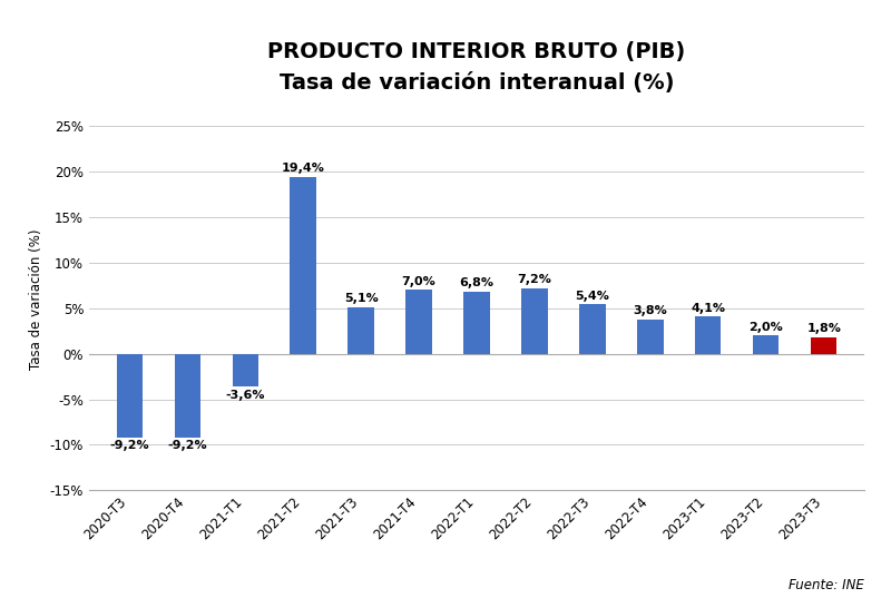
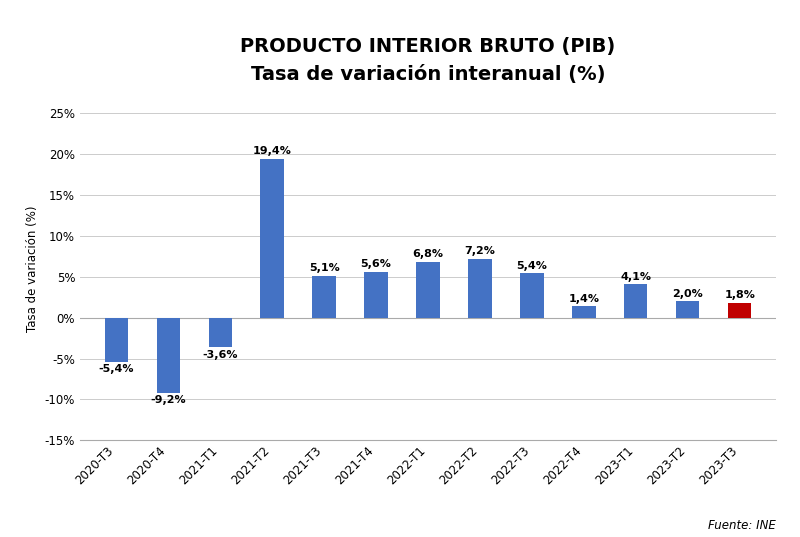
2020-T3: -9,2% -> -5,4%
2021-T4: 7,0% -> 5,6%
2022-T4: 3,8% -> 1,4%
